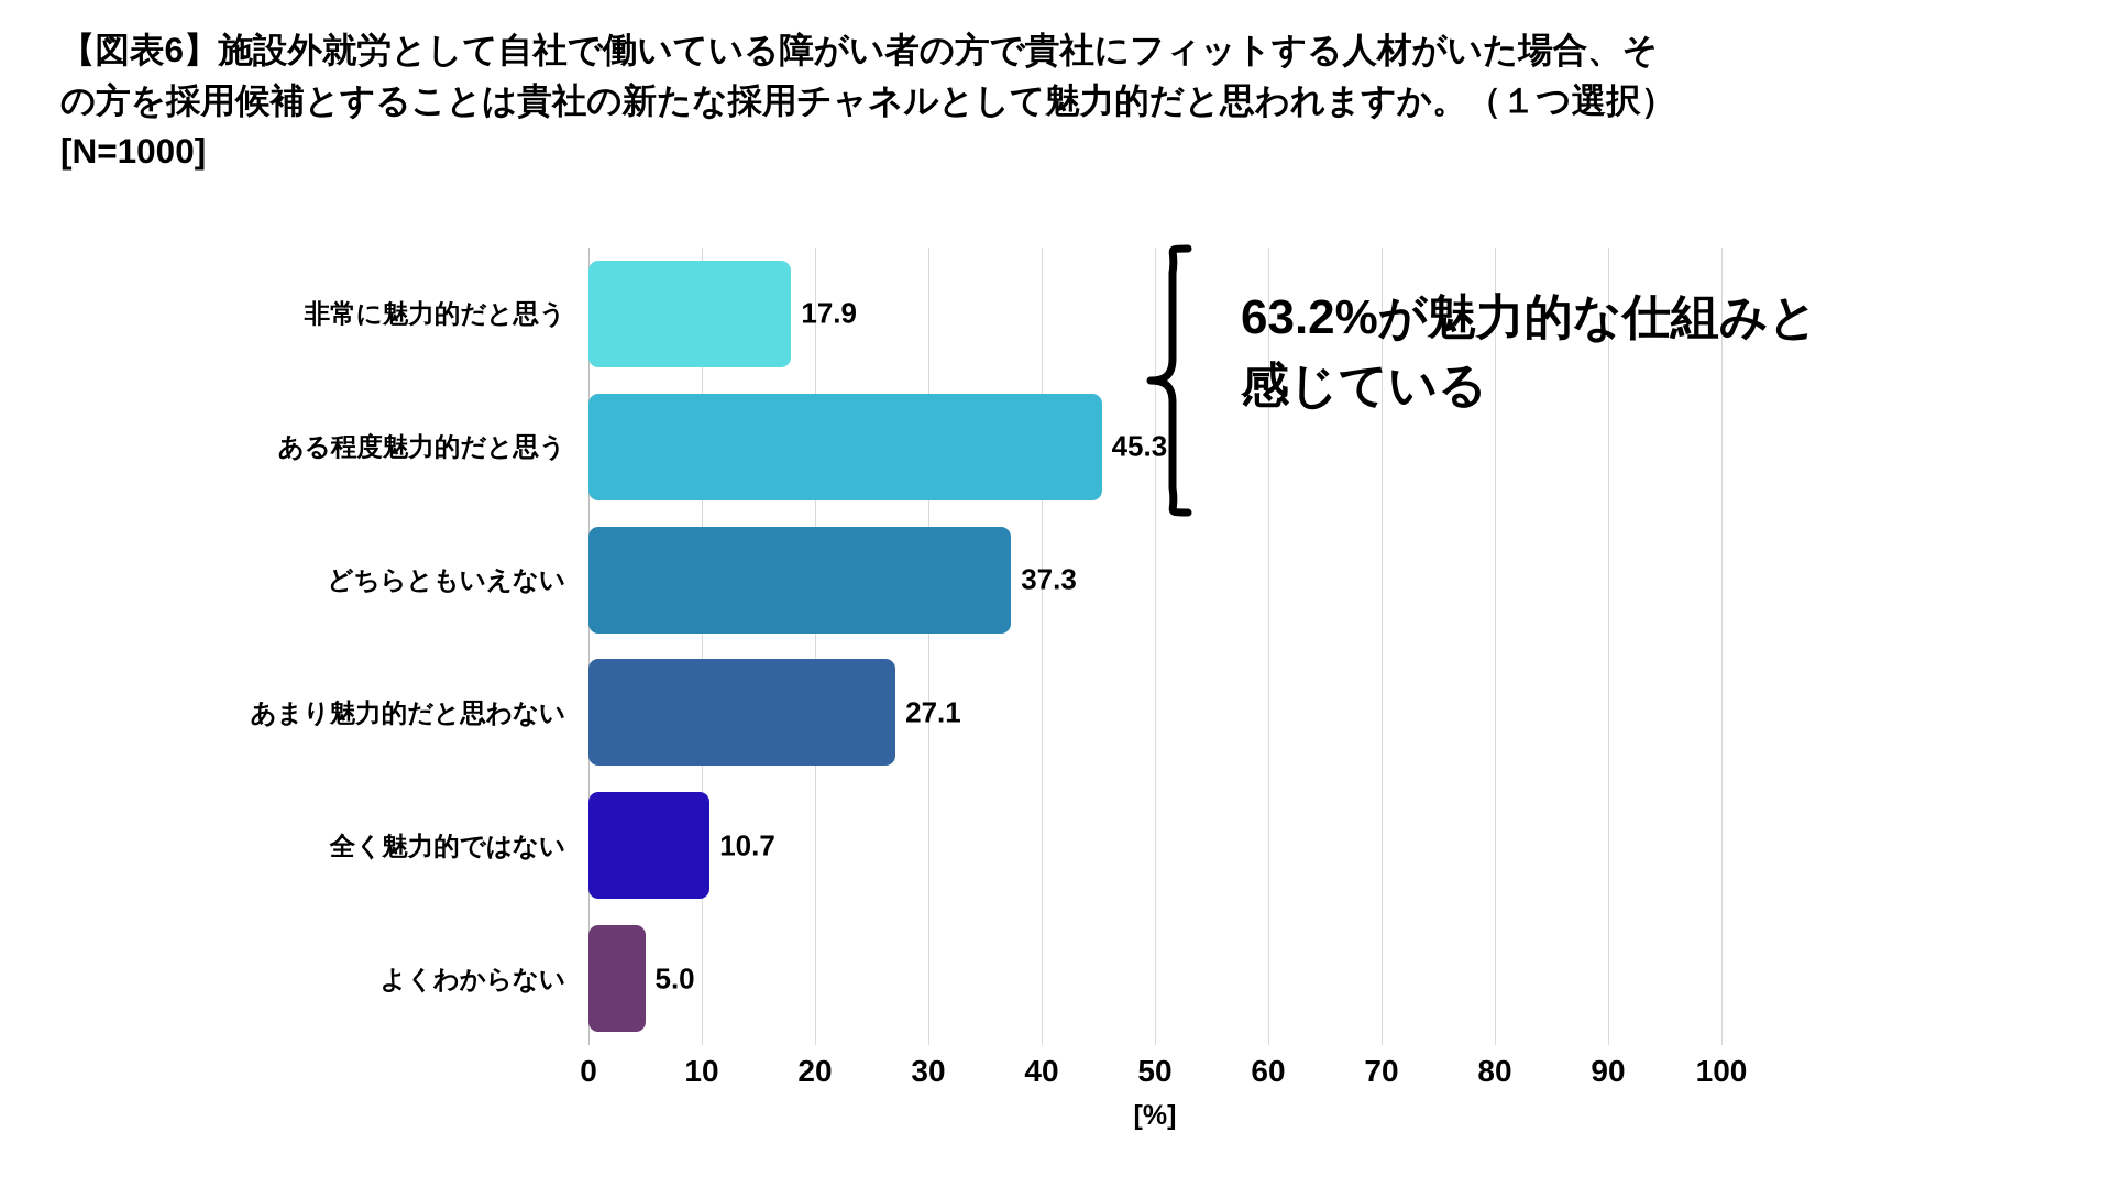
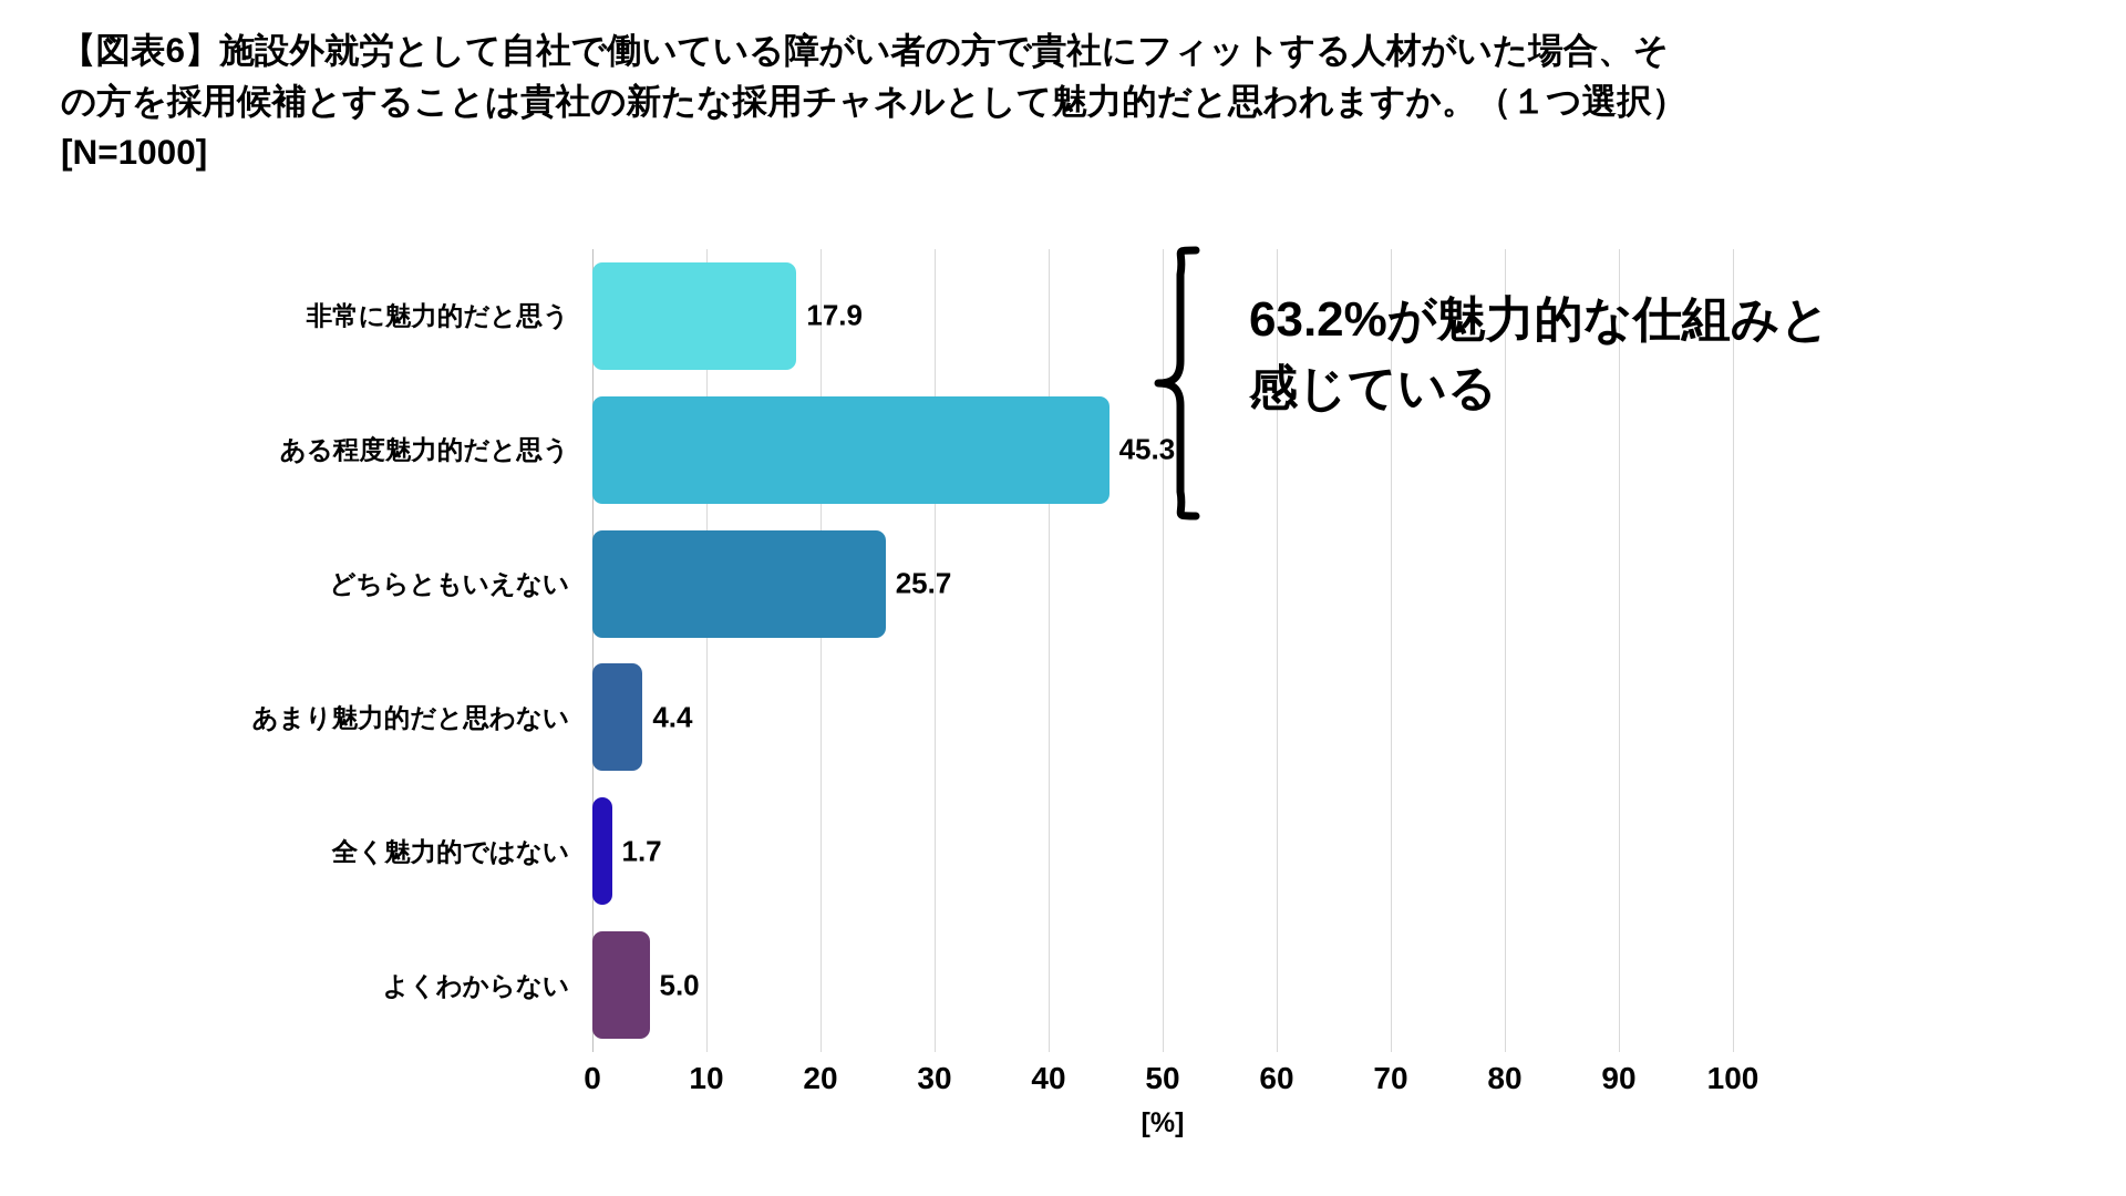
どちらともいえない: 37.3 -> 25.7
あまり魅力的だと思わない: 27.1 -> 4.4
全く魅力的ではない: 10.7 -> 1.7
